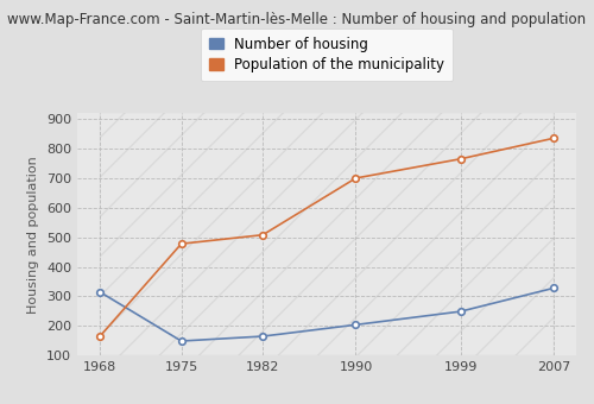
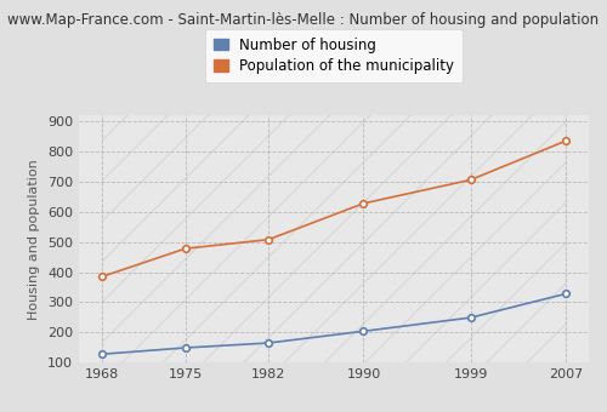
Number of housing/1968: 315 -> 128
Population of the municipality/1968: 165 -> 385
Population of the municipality/1990: 700 -> 628
Population of the municipality/1999: 765 -> 706
